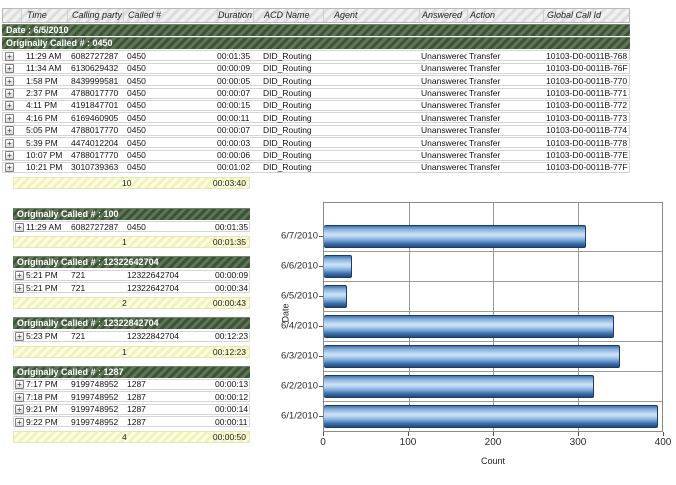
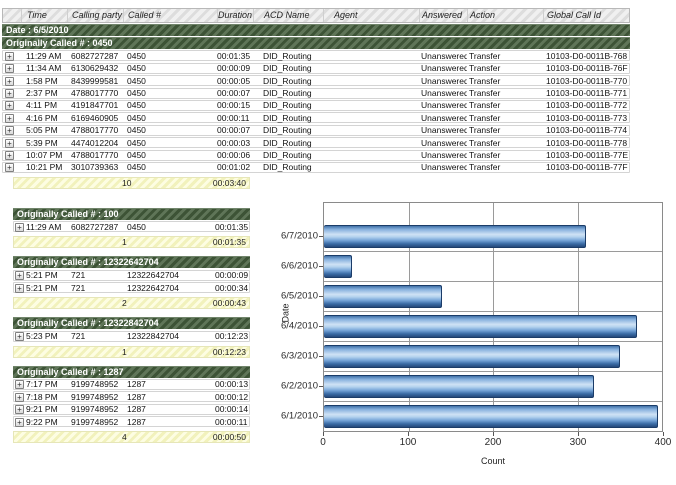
6/5/2010: 30 -> 140
6/4/2010: 340 -> 370
